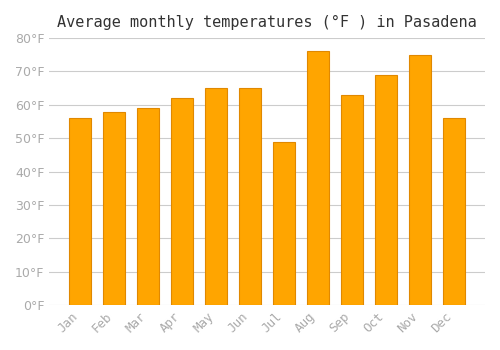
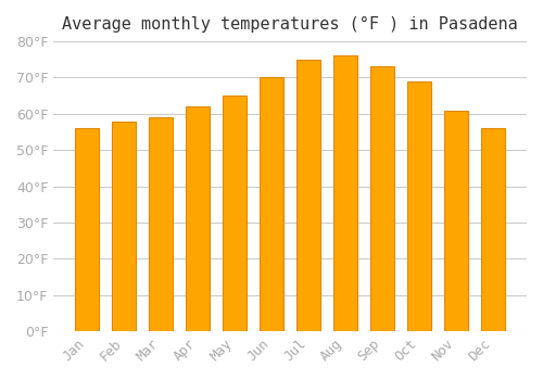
Jun: 65°F -> 70°F
Jul: 49°F -> 75°F
Sep: 63°F -> 73°F
Nov: 75°F -> 61°F
